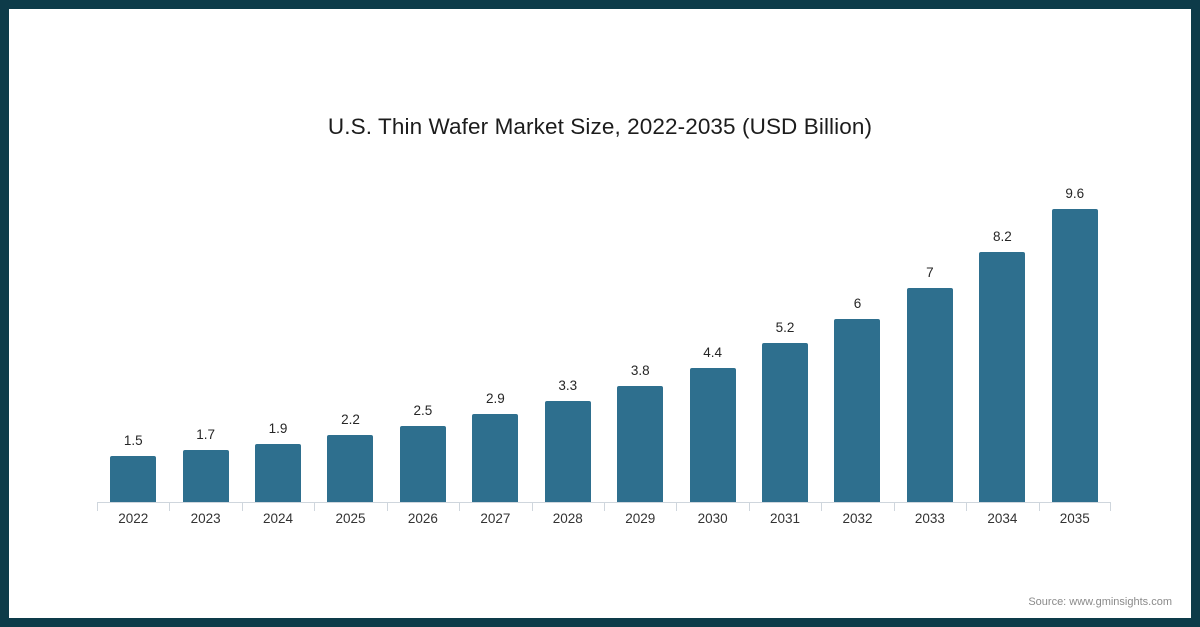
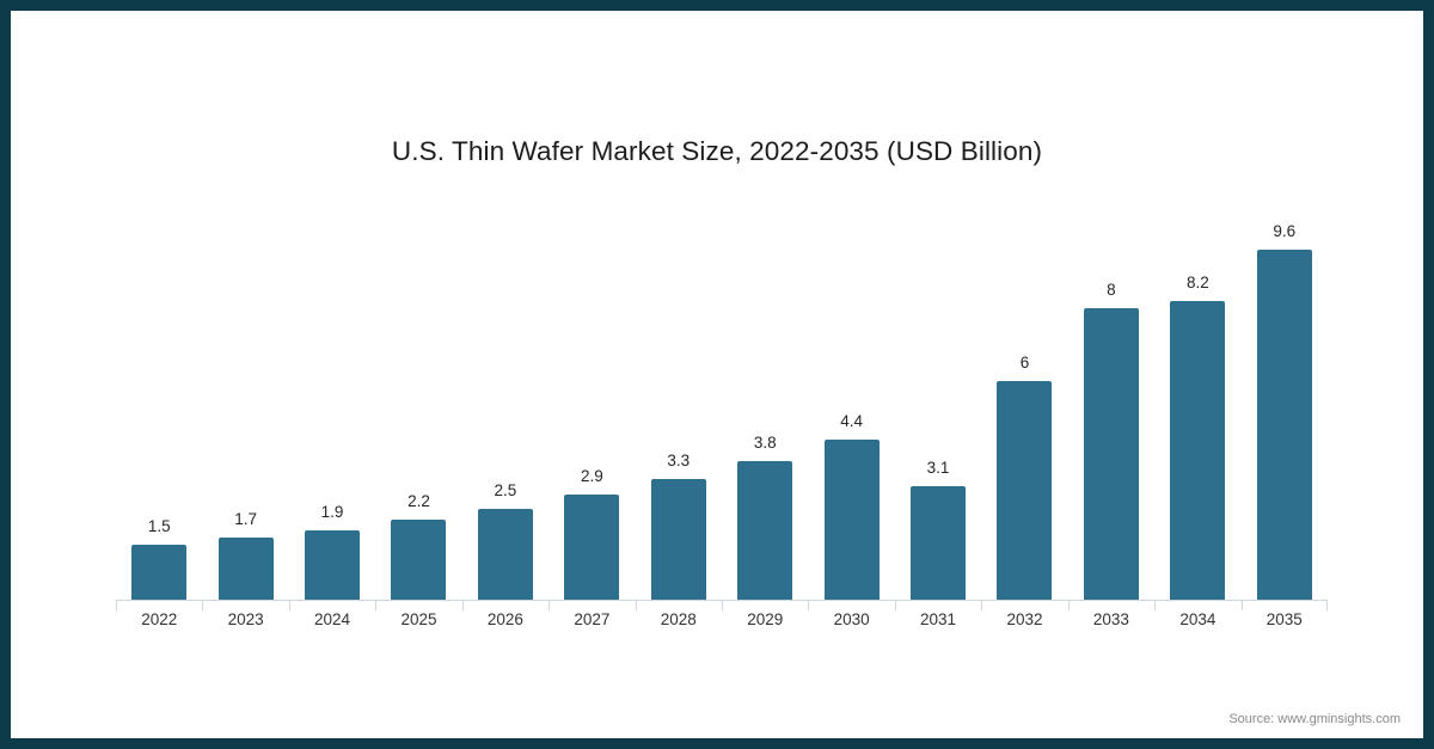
2031: 5.2 -> 3.1
2033: 7 -> 8
